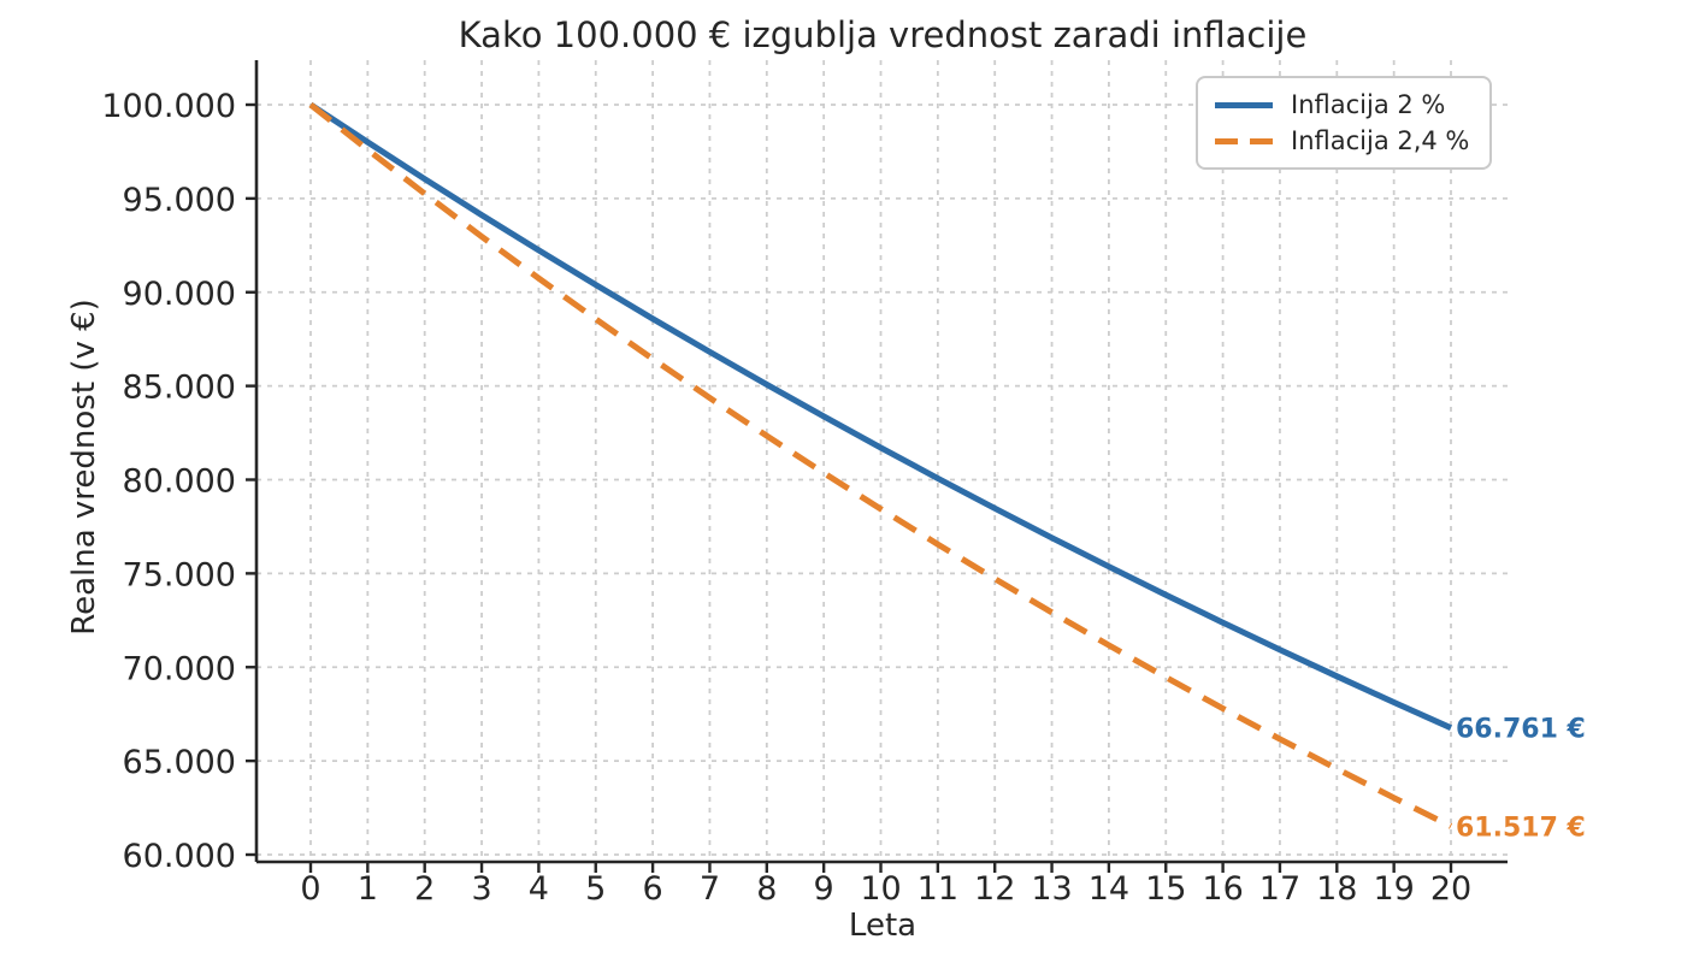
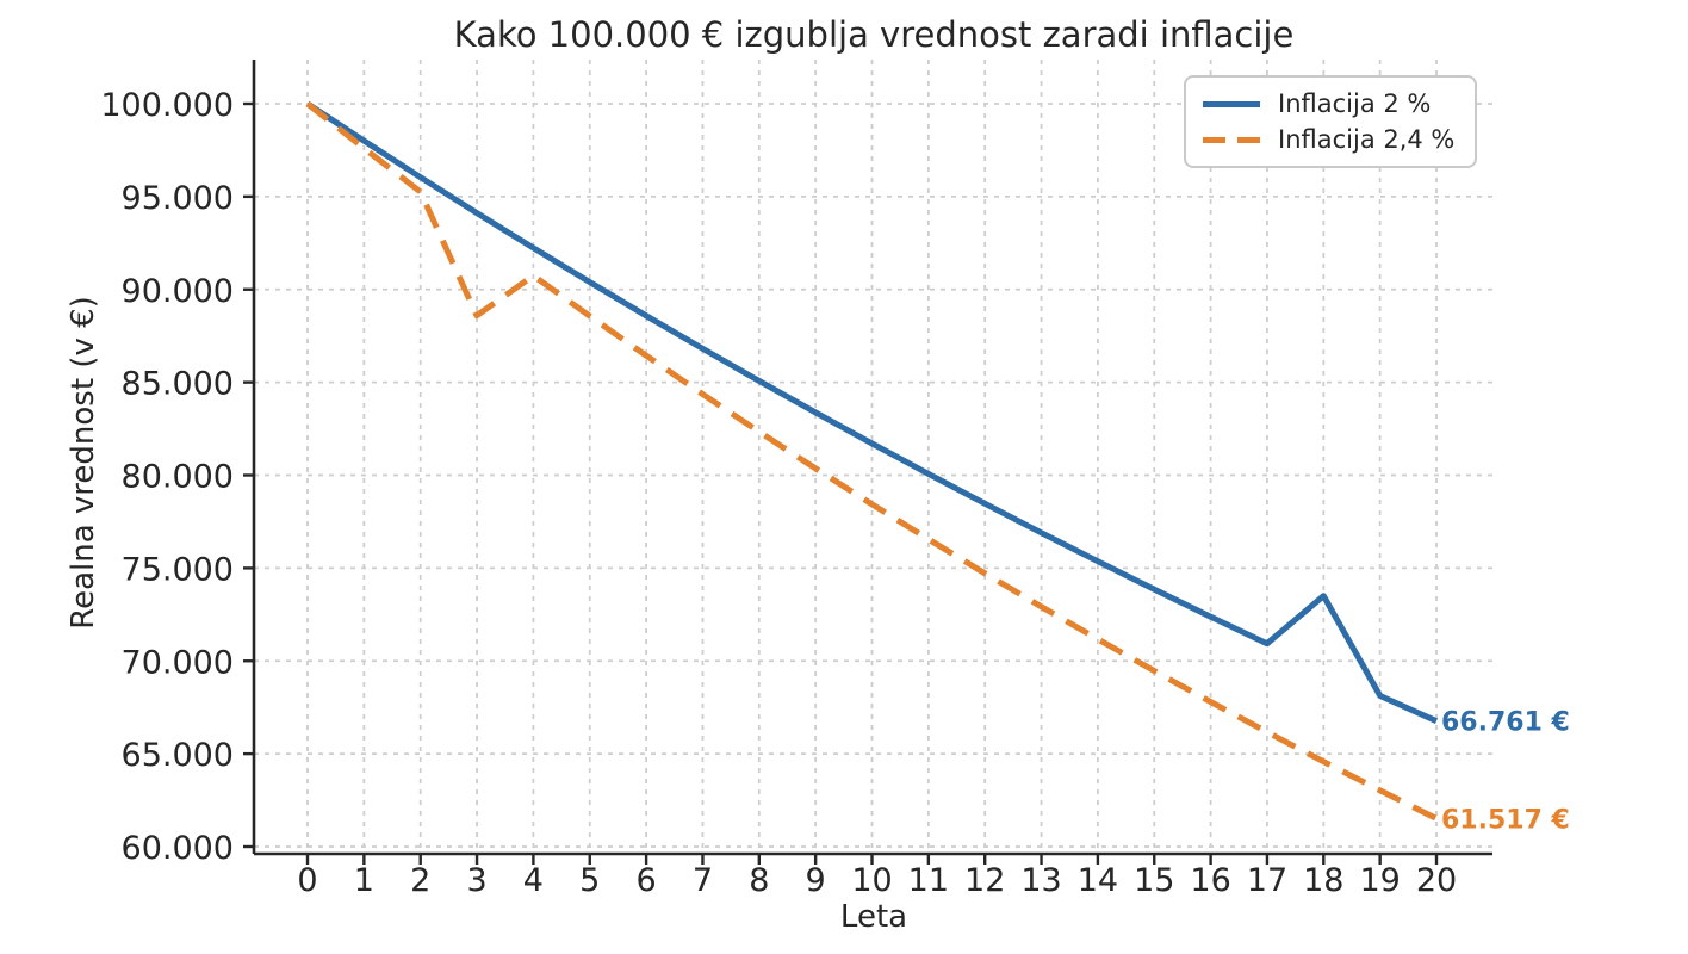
Inflacija 2,4 %/3: 93000 -> 88600
Inflacija 2 %/18: 69500 -> 73500
